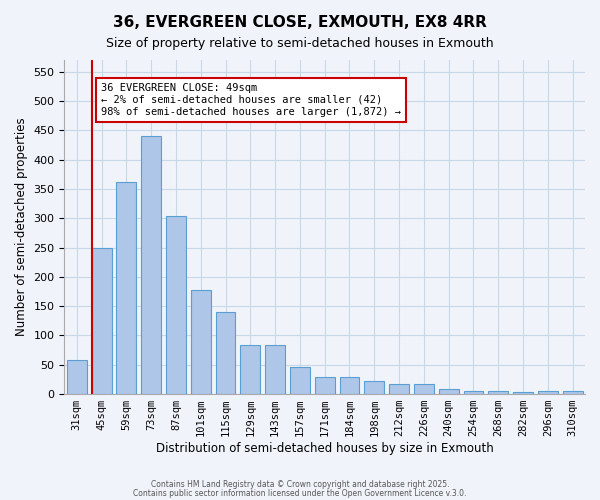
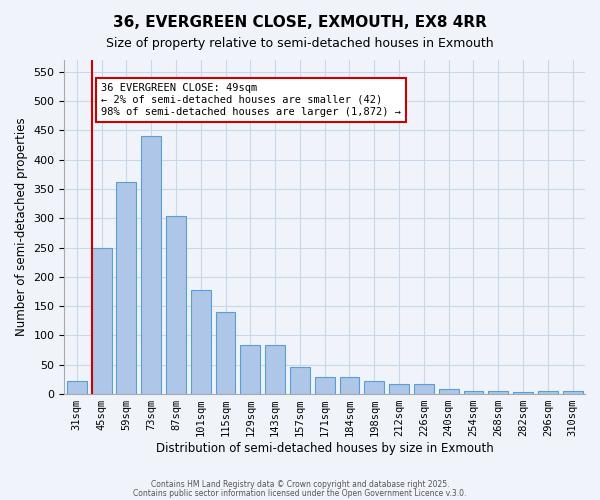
31sqm: 58 -> 22
